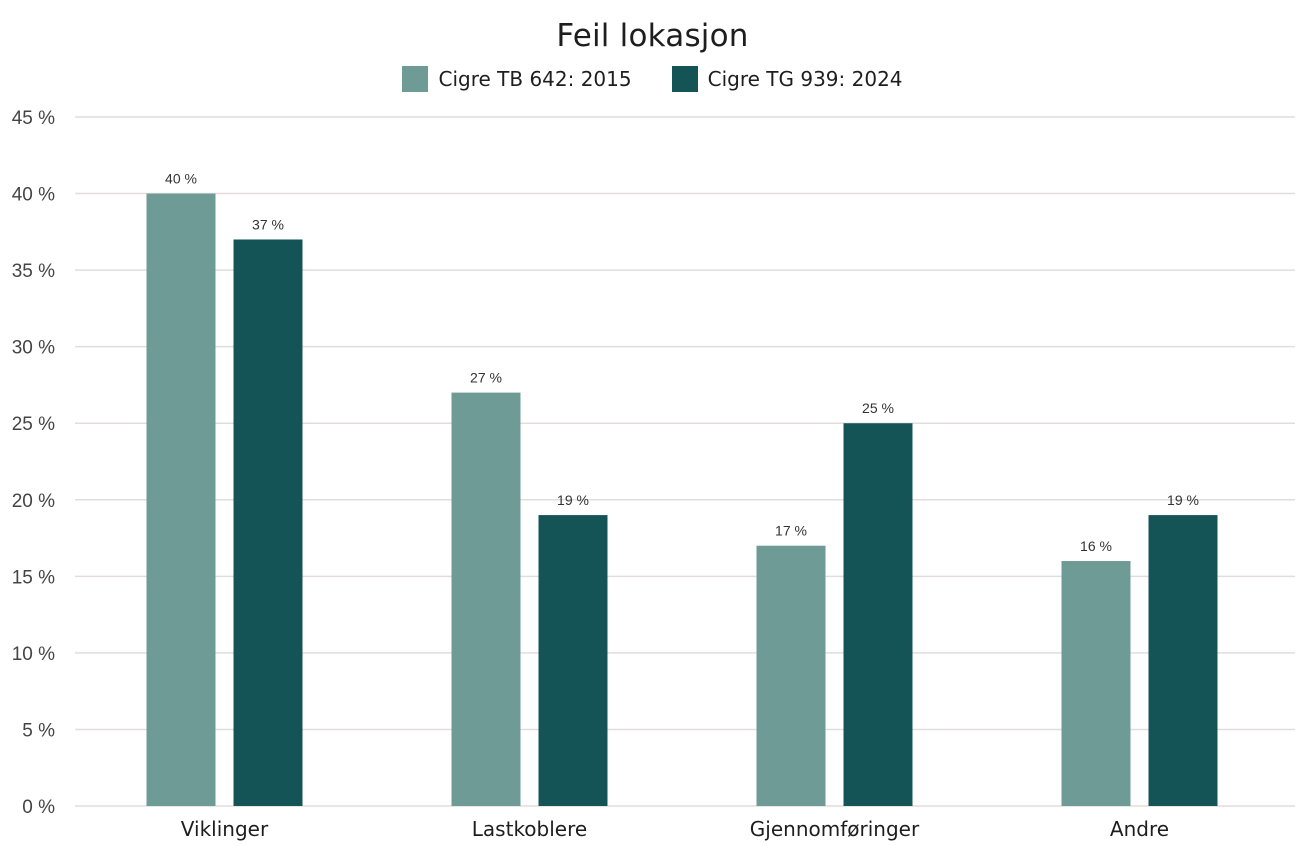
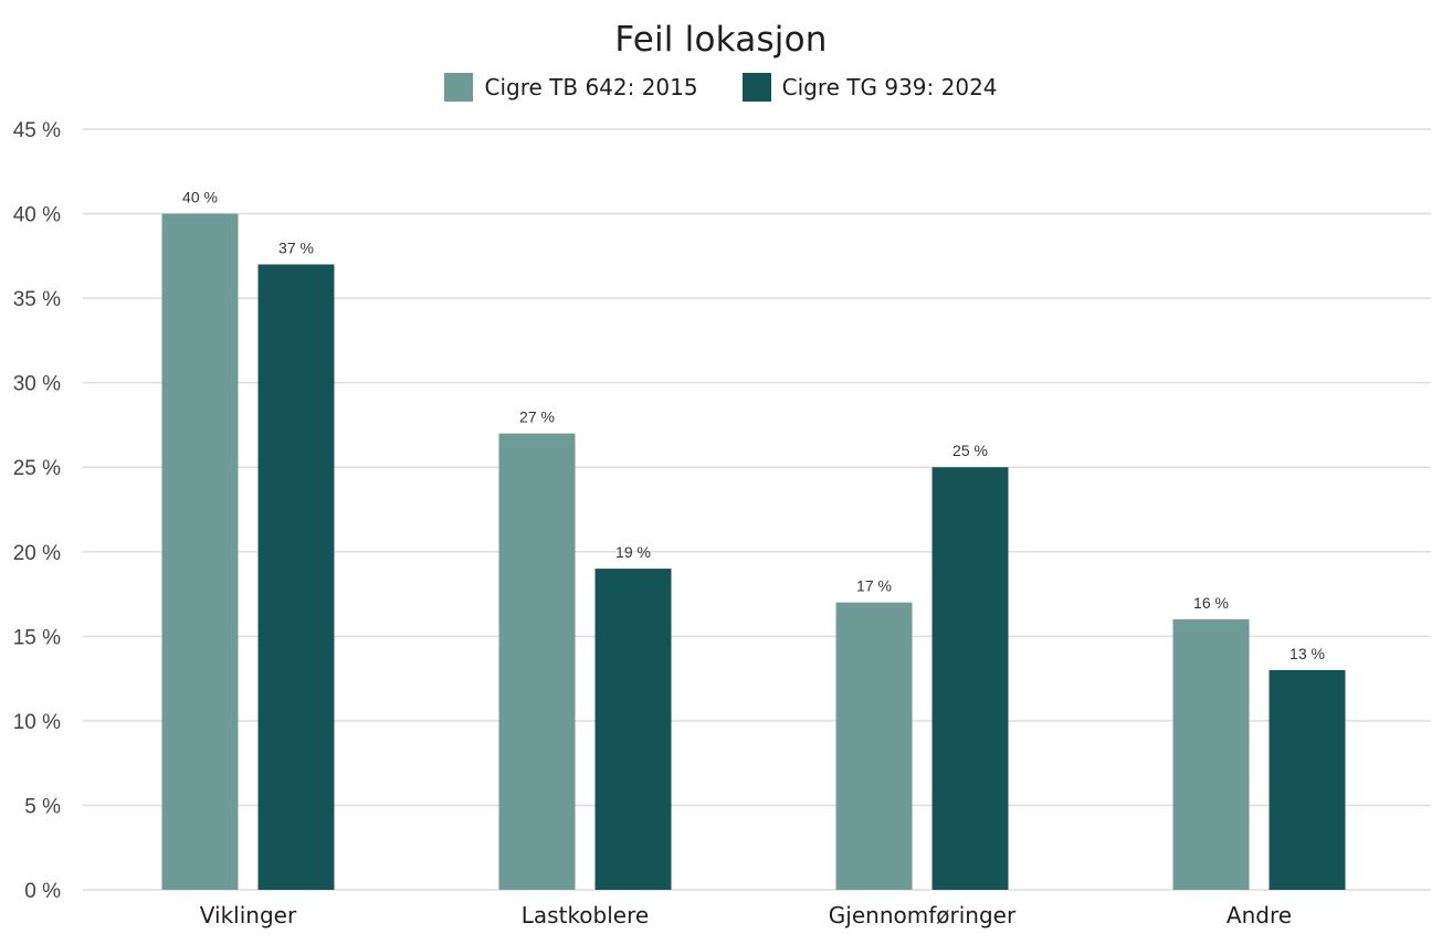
Cigre TG 939: 2024/Andre: 19 -> 13
